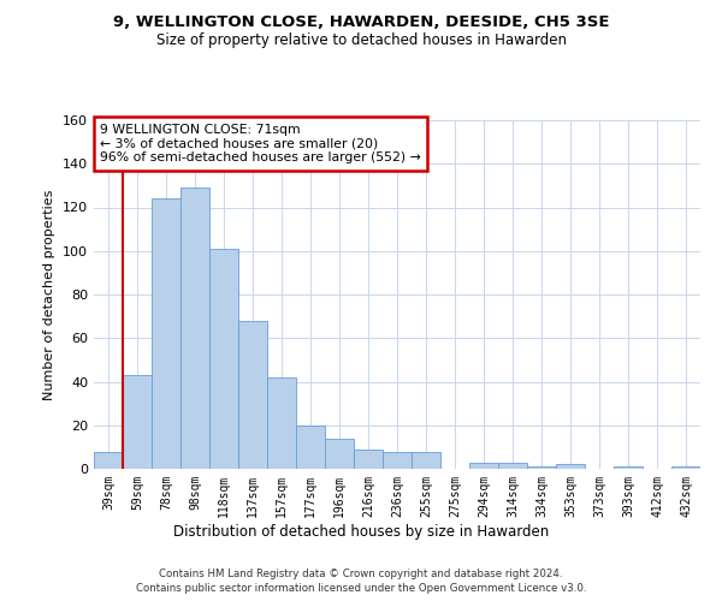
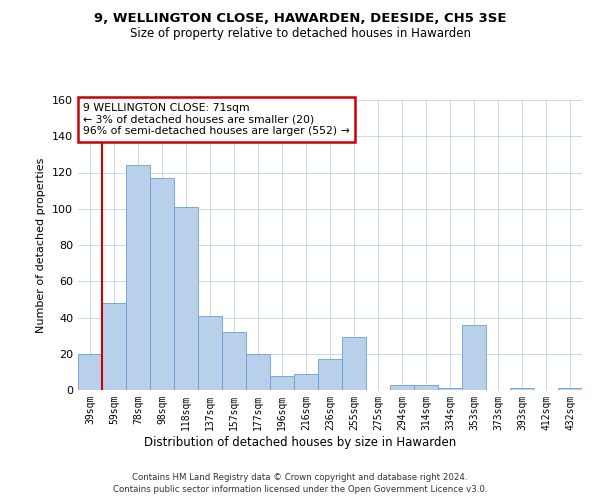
39sqm: 8 -> 20
59sqm: 43 -> 48
98sqm: 129 -> 117
137sqm: 68 -> 41
157sqm: 42 -> 32
196sqm: 14 -> 8
236sqm: 8 -> 17
255sqm: 8 -> 29
353sqm: 2 -> 36
